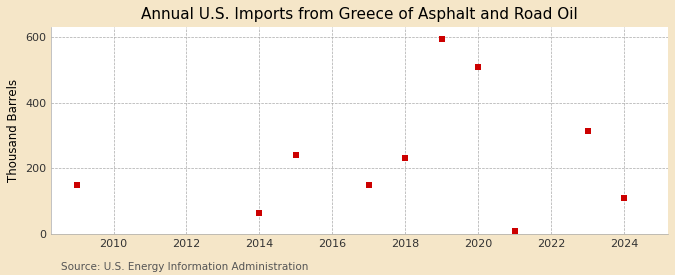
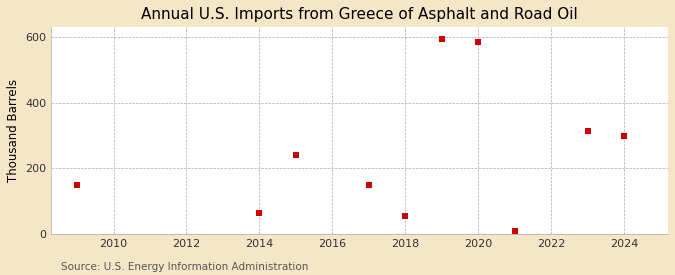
2018: 230 -> 55
2020: 510 -> 585
2024: 110 -> 300
